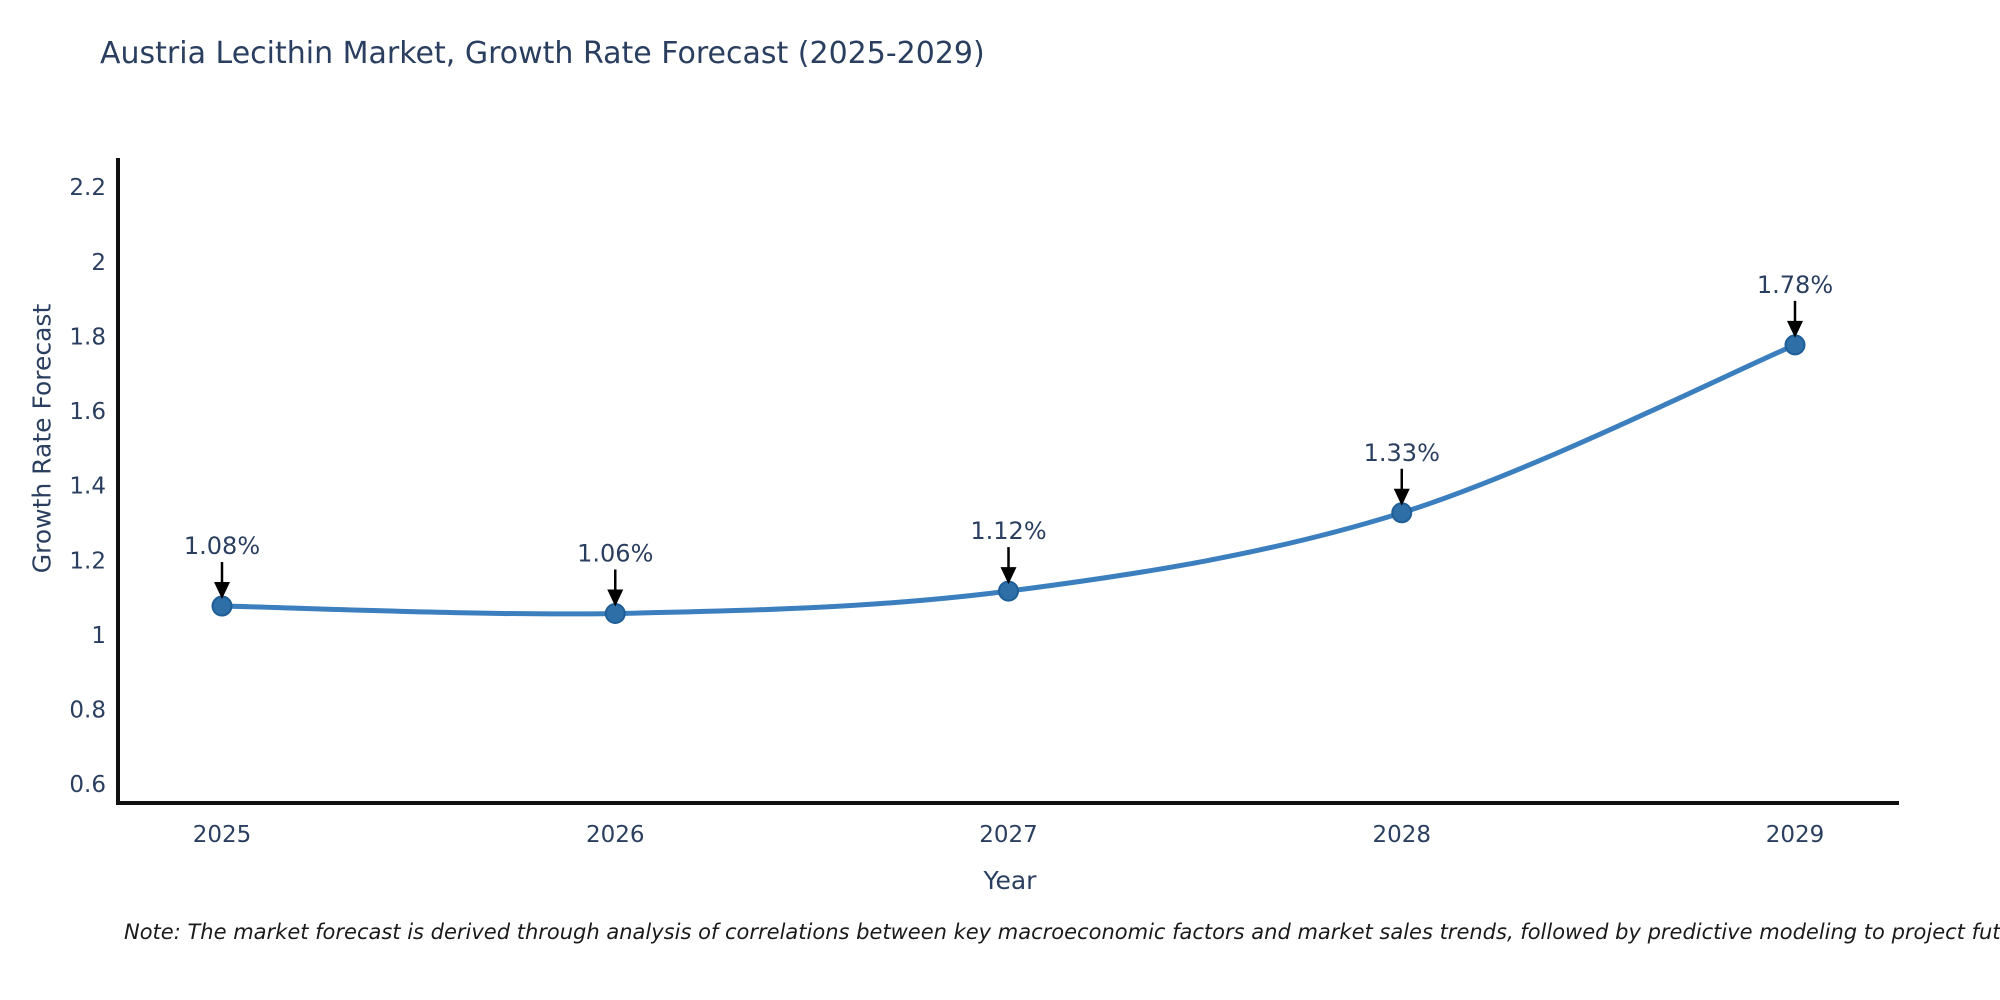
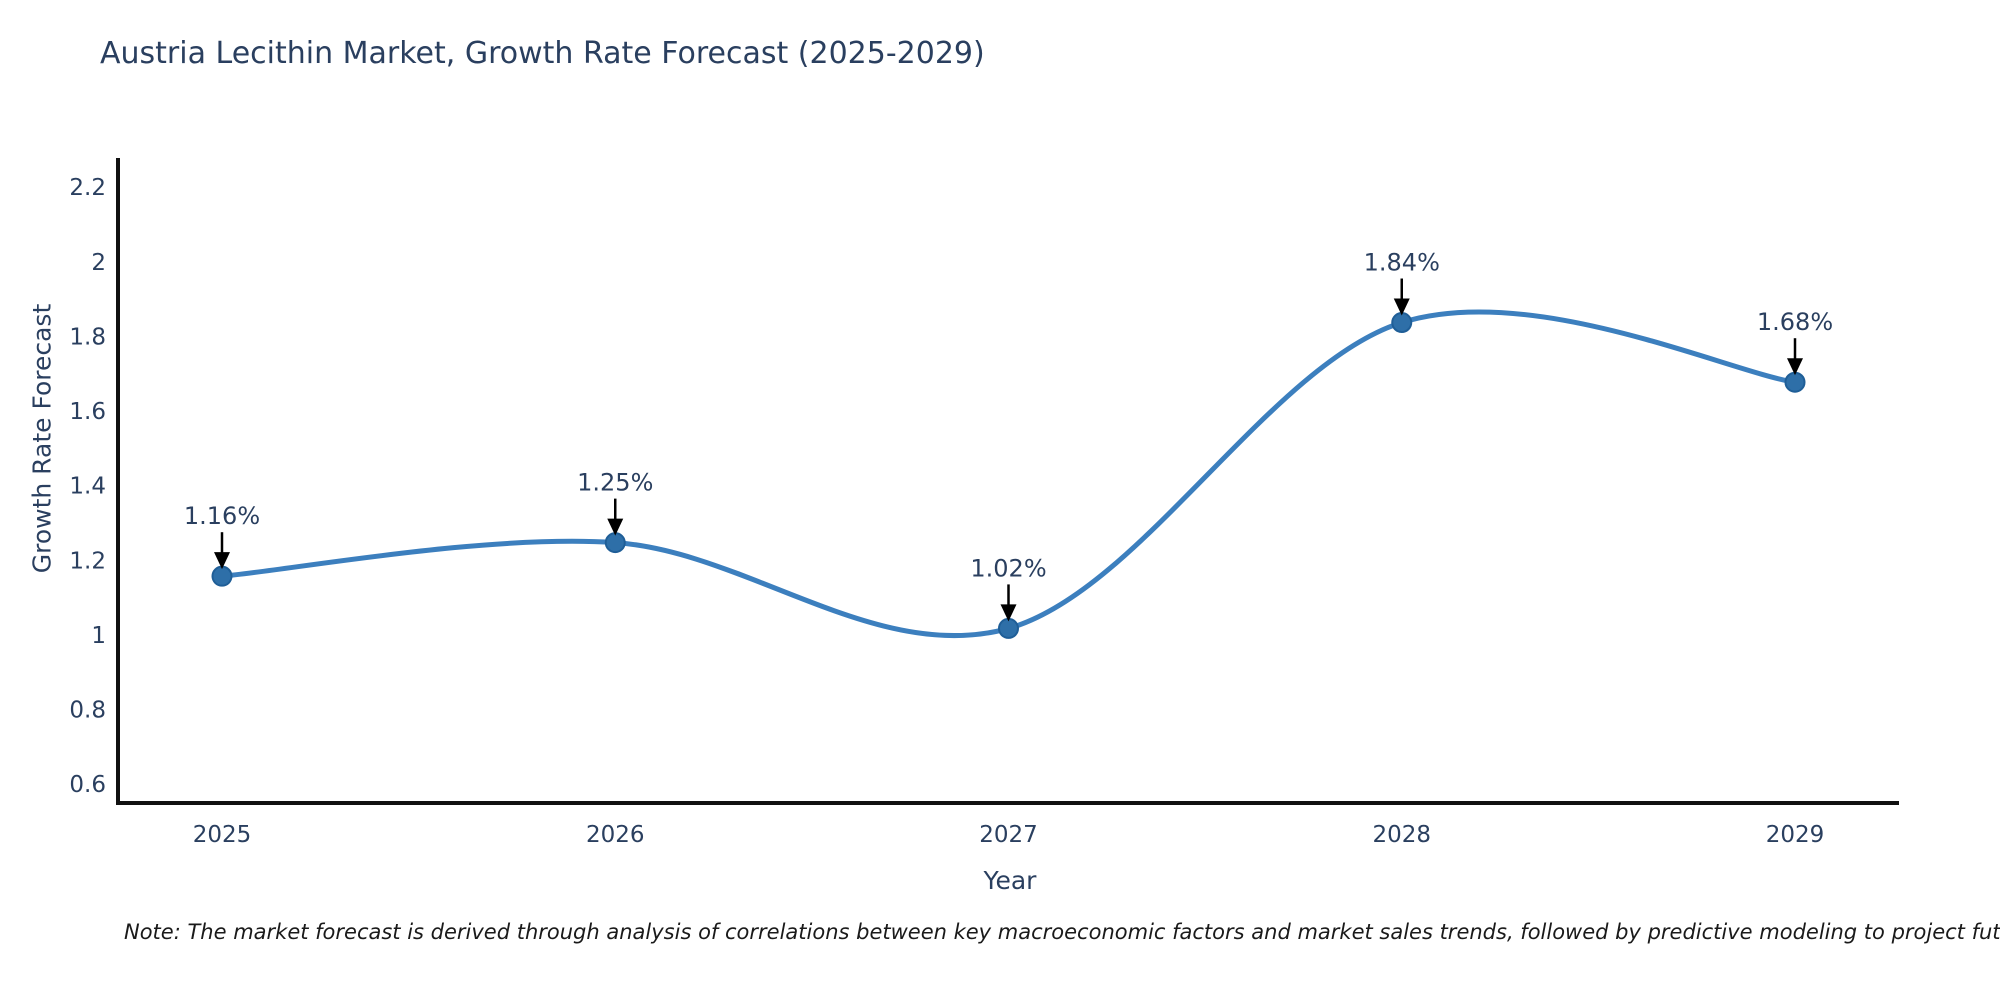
2025: 1.08% -> 1.16%
2026: 1.06% -> 1.25%
2027: 1.12% -> 1.02%
2028: 1.33% -> 1.84%
2029: 1.78% -> 1.68%
